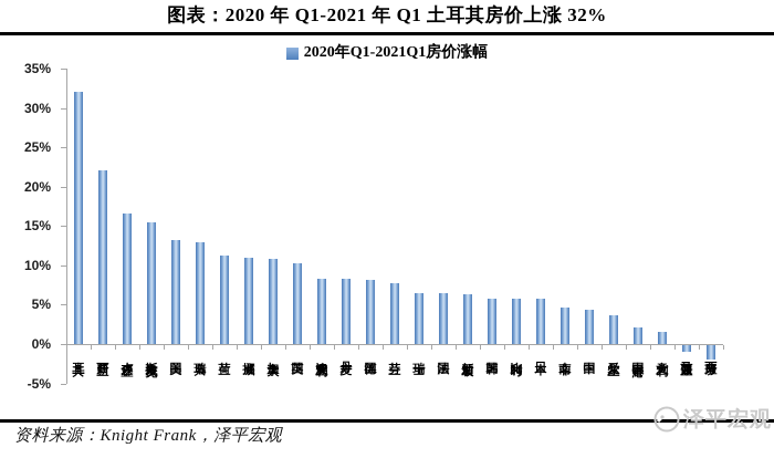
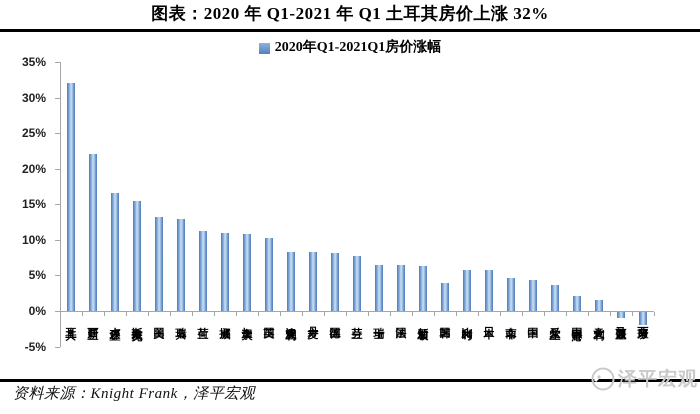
韩国: 6% -> 4%
